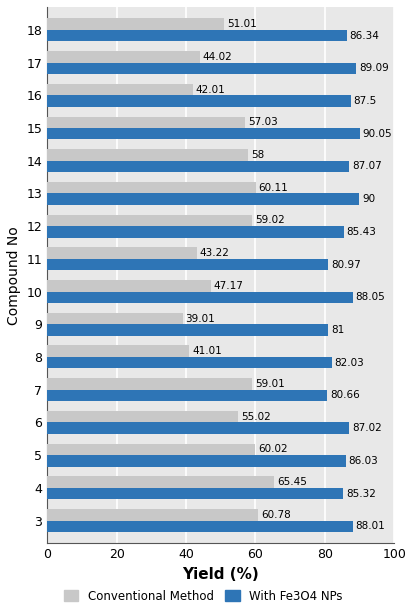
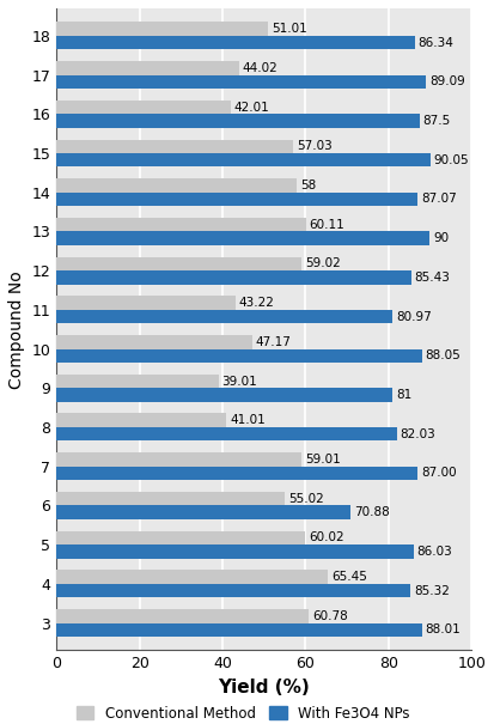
With Fe3O4 NPs/7: 80.66 -> 87.00
With Fe3O4 NPs/6: 87.02 -> 70.88
